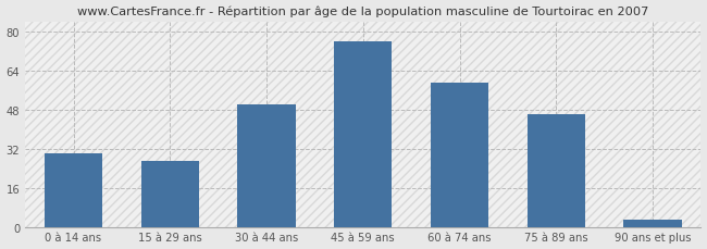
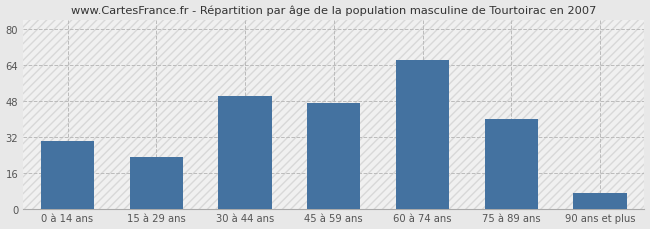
15 à 29 ans: 27 -> 23
45 à 59 ans: 76 -> 47
60 à 74 ans: 59 -> 66
75 à 89 ans: 46 -> 40
90 ans et plus: 3 -> 7
